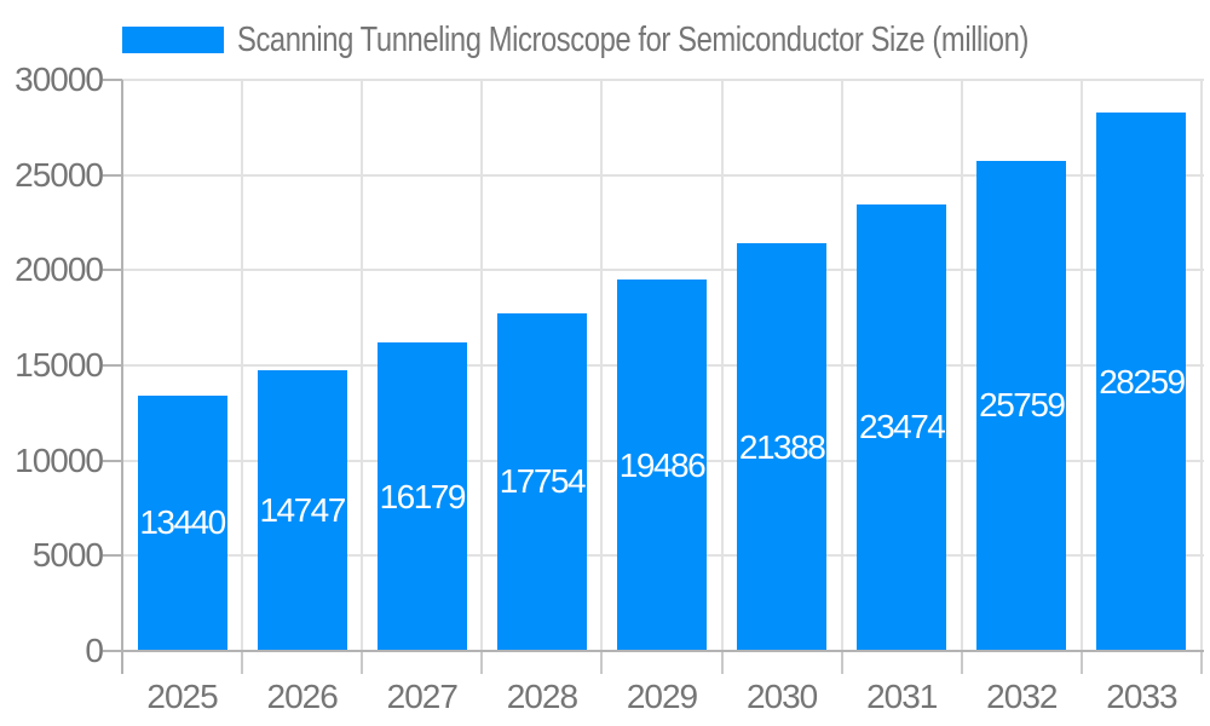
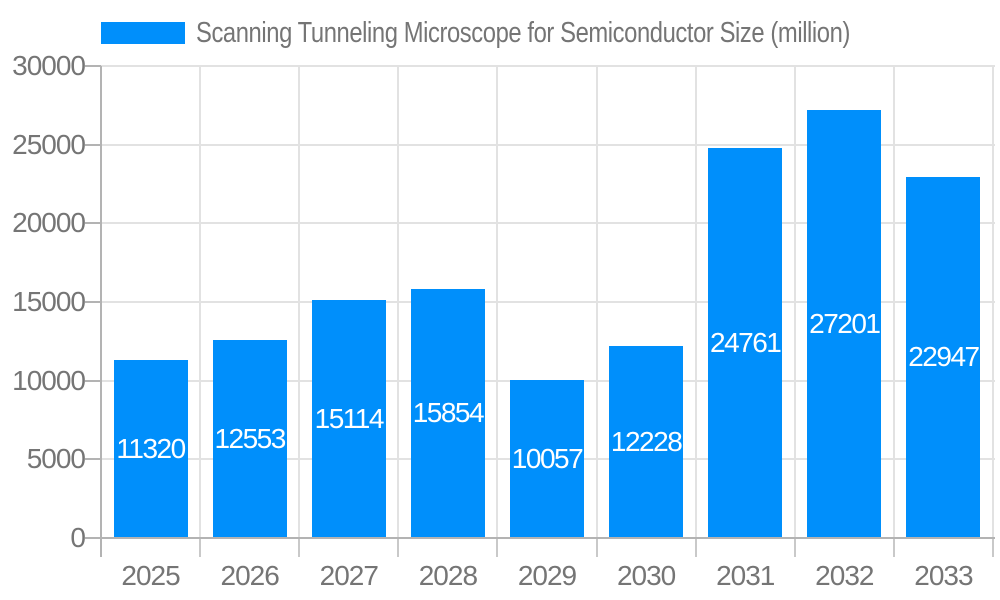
2025: 13440 -> 11320
2026: 14747 -> 12553
2027: 16179 -> 15114
2028: 17754 -> 15854
2029: 19486 -> 10057
2030: 21388 -> 12228
2031: 23474 -> 24761
2032: 25759 -> 27201
2033: 28259 -> 22947
